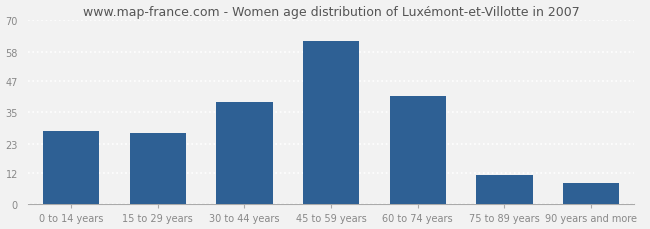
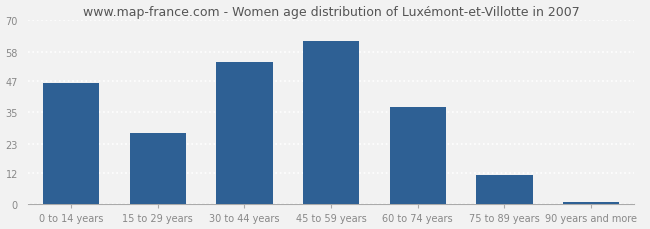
0 to 14 years: 28 -> 46
30 to 44 years: 39 -> 54
60 to 74 years: 41 -> 37
90 years and more: 8 -> 1
